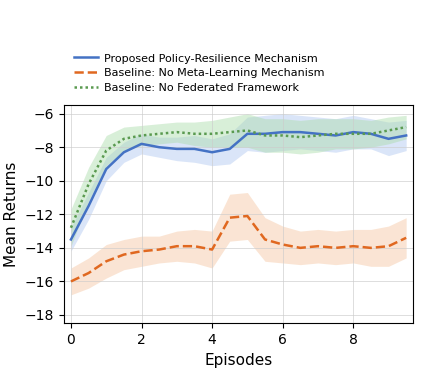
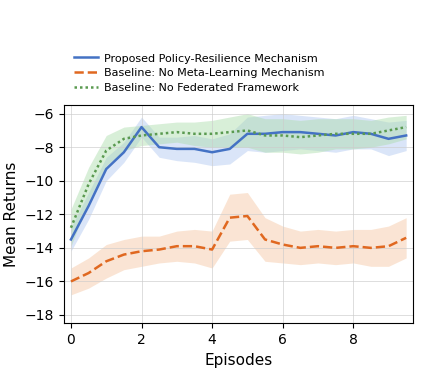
Proposed Policy-Resilience Mechanism/2: -7.8 -> -6.8
